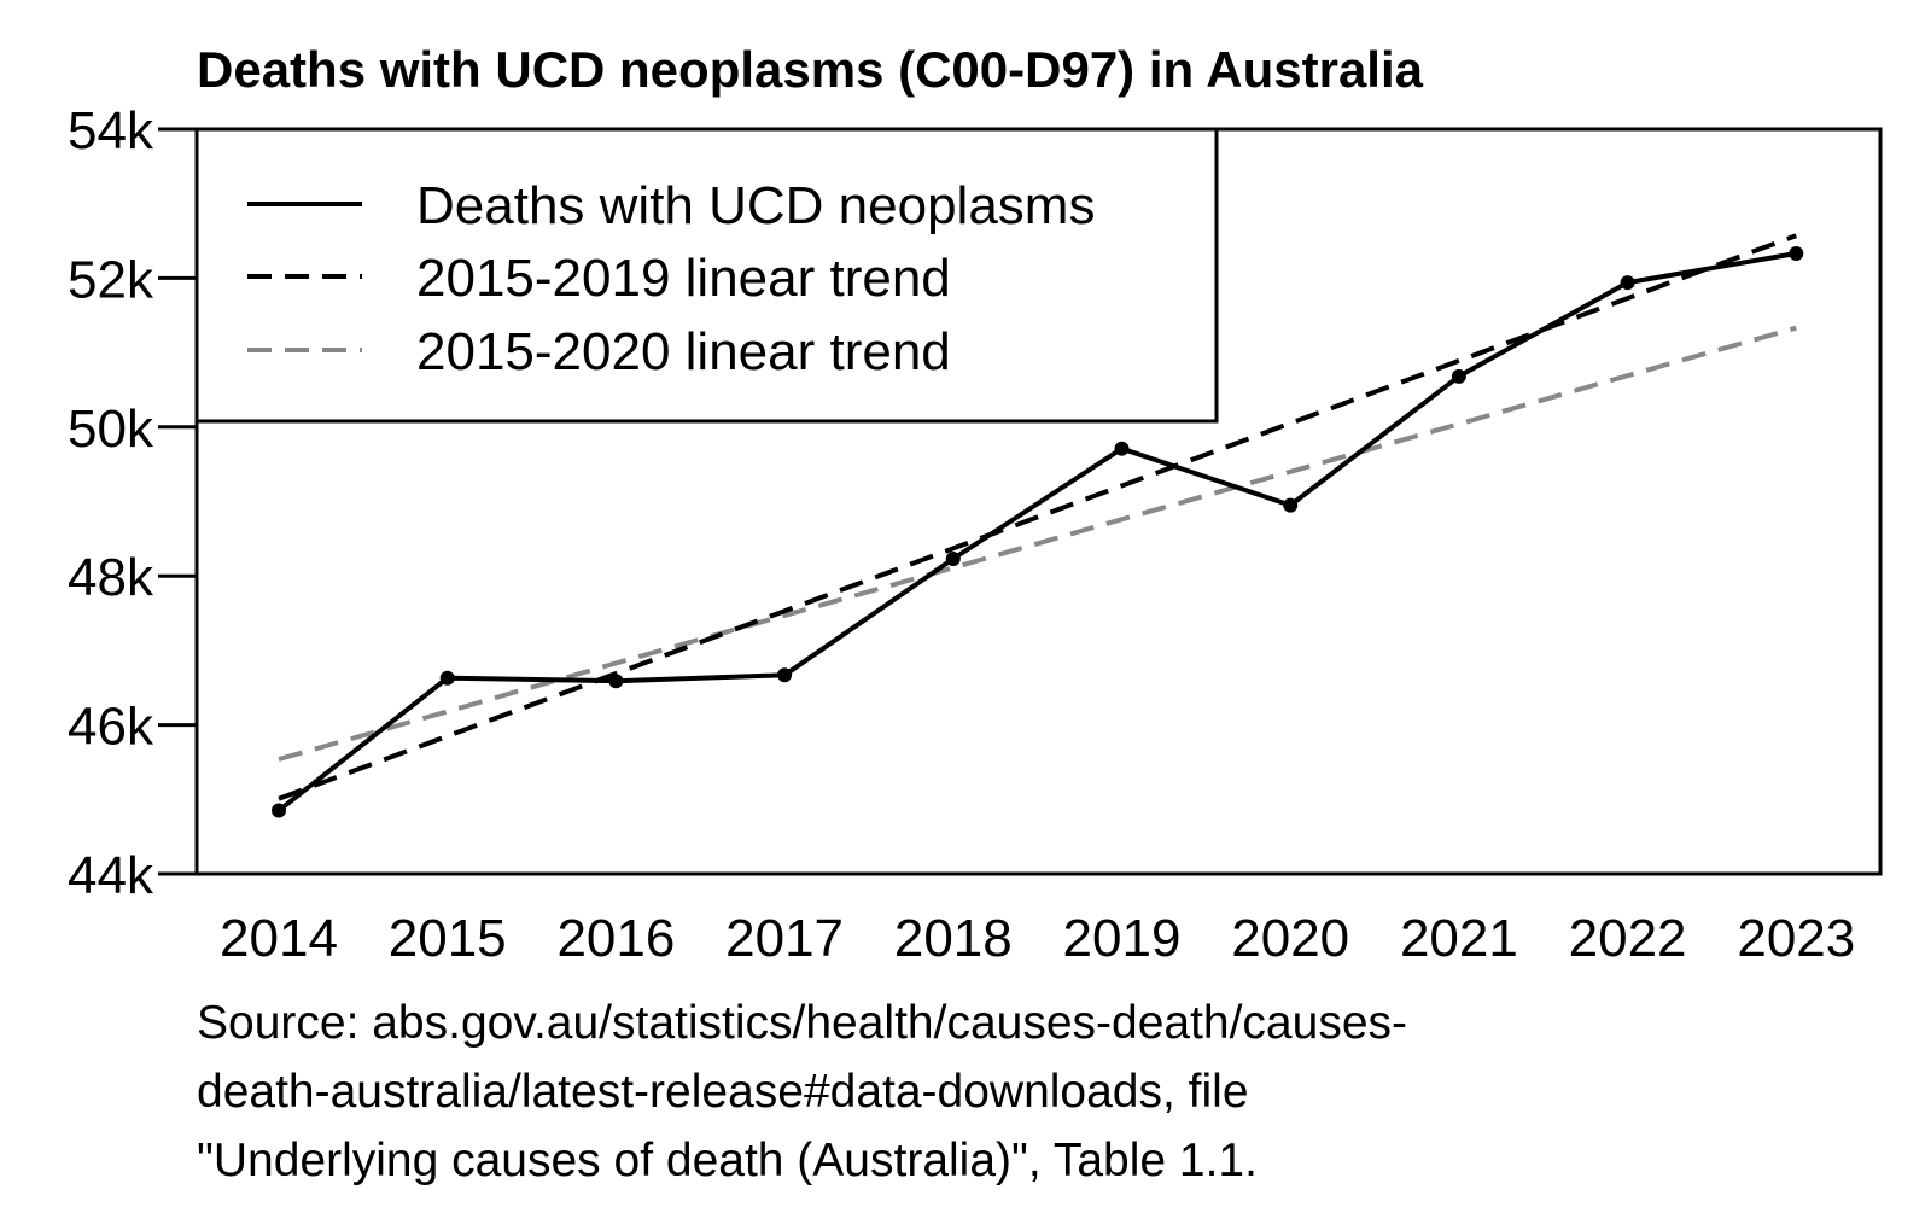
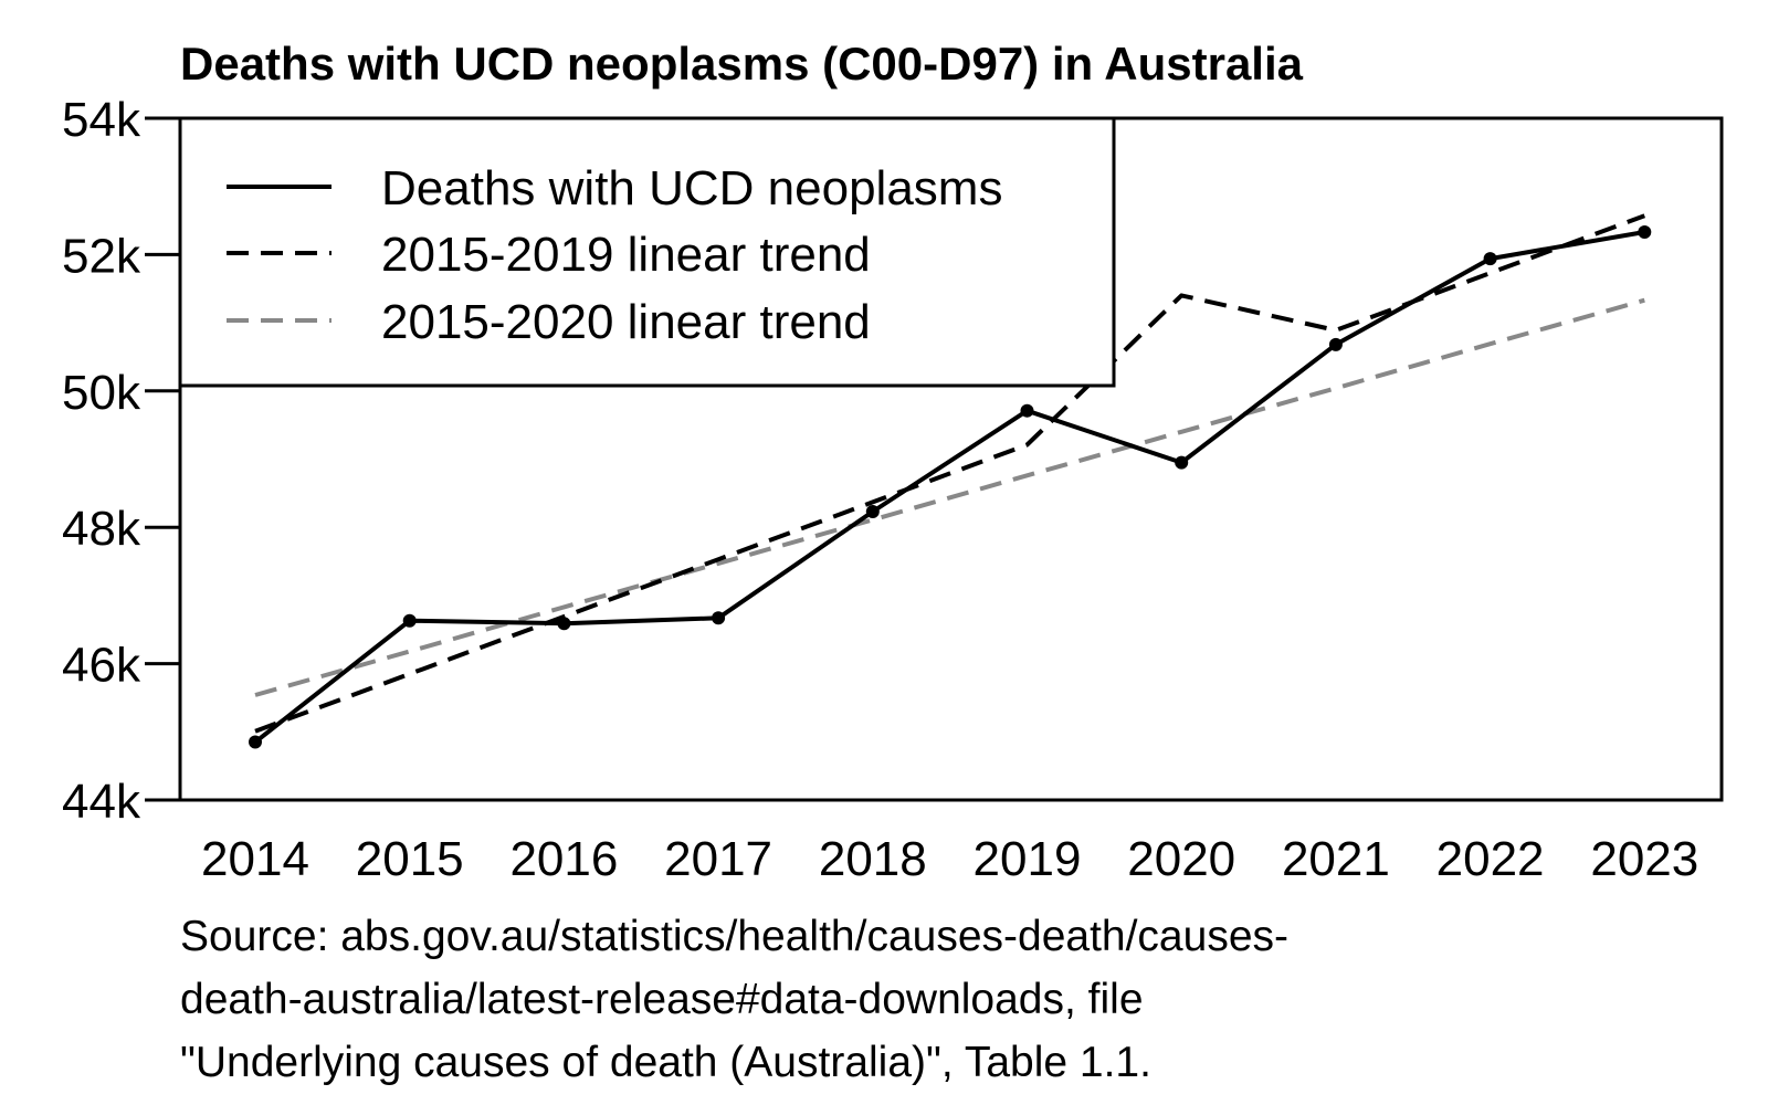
2015-2019 linear trend/2020: 50.0k -> 51.4k
